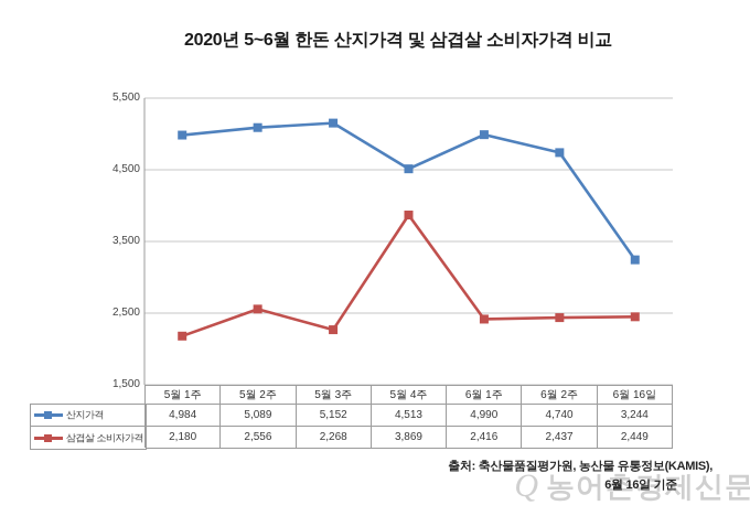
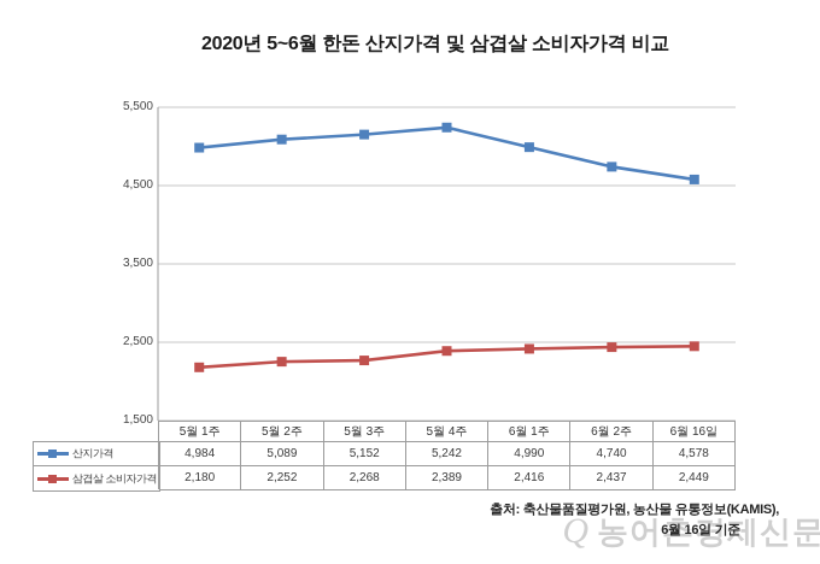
삼겹살 소비자가격/5월 2주: 2,556 -> 2,252
산지가격/5월 4주: 4,513 -> 5,242
삼겹살 소비자가격/5월 4주: 3,869 -> 2,389
산지가격/6월 16일: 3,244 -> 4,578
